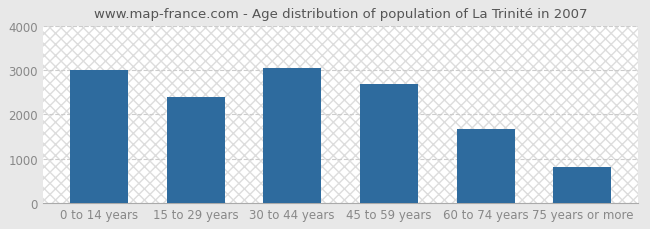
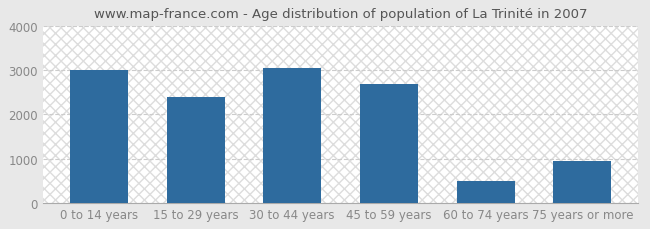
60 to 74 years: 1670 -> 500
75 years or more: 800 -> 950
